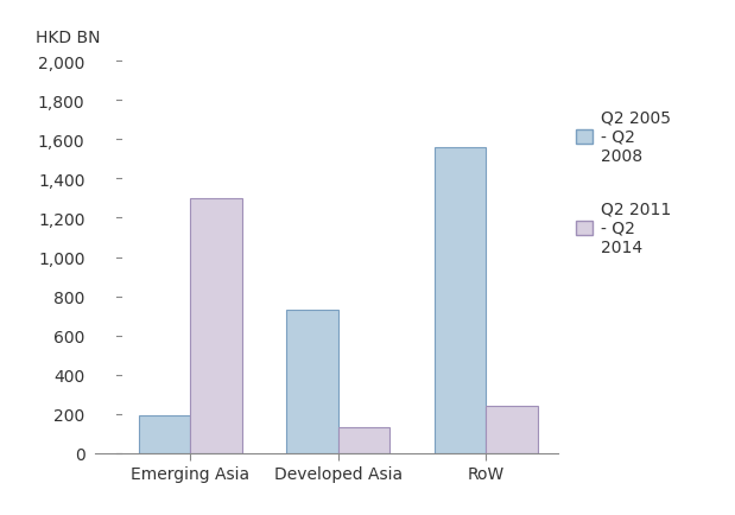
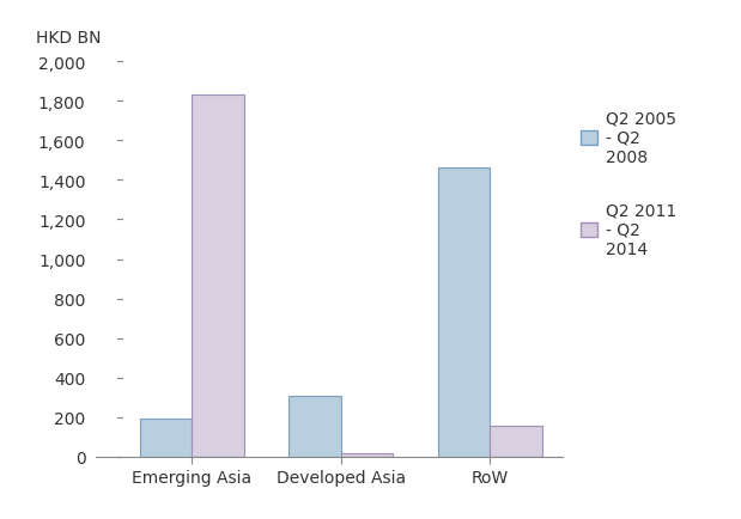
Q2 2011 - Q2 2014/Emerging Asia: 1,300 -> 1,830
Q2 2005 - Q2 2008/Developed Asia: 730 -> 310
Q2 2011 - Q2 2014/Developed Asia: 130 -> 20
Q2 2005 - Q2 2008/RoW: 1,560 -> 1,460
Q2 2011 - Q2 2014/RoW: 240 -> 160
